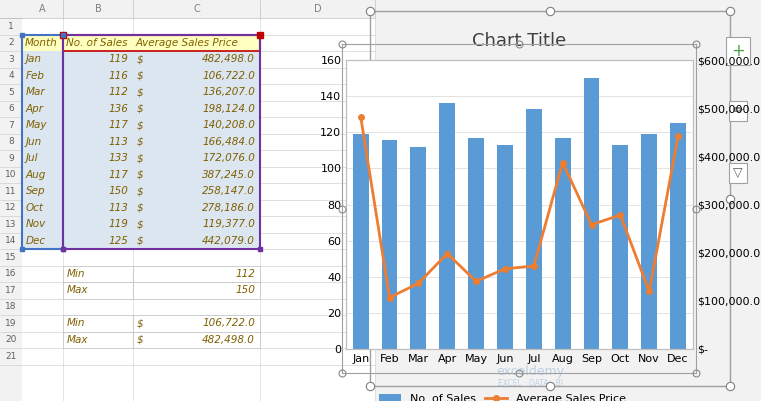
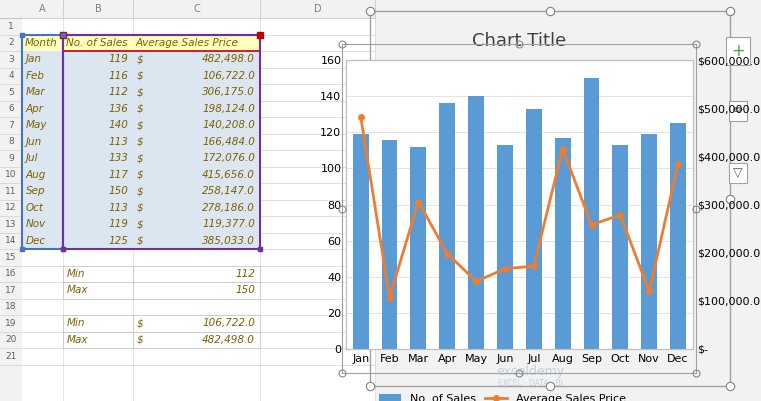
Average Sales Price/Mar: 136,207.0 -> 306,175.0
No. of Sales/May: 117 -> 140
Average Sales Price/Aug: 387,245.0 -> 415,656.0
Average Sales Price/Dec: 442,079.0 -> 385,033.0
